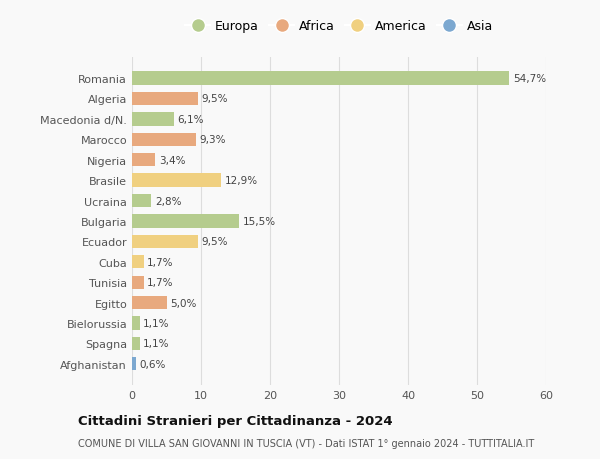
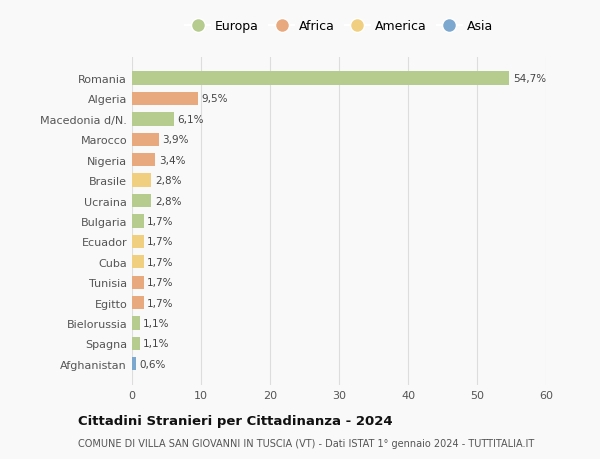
Marocco: 9,3% -> 3,9%
Brasile: 12,9% -> 2,8%
Bulgaria: 15,5% -> 1,7%
Ecuador: 9,5% -> 1,7%
Egitto: 5,0% -> 1,7%
